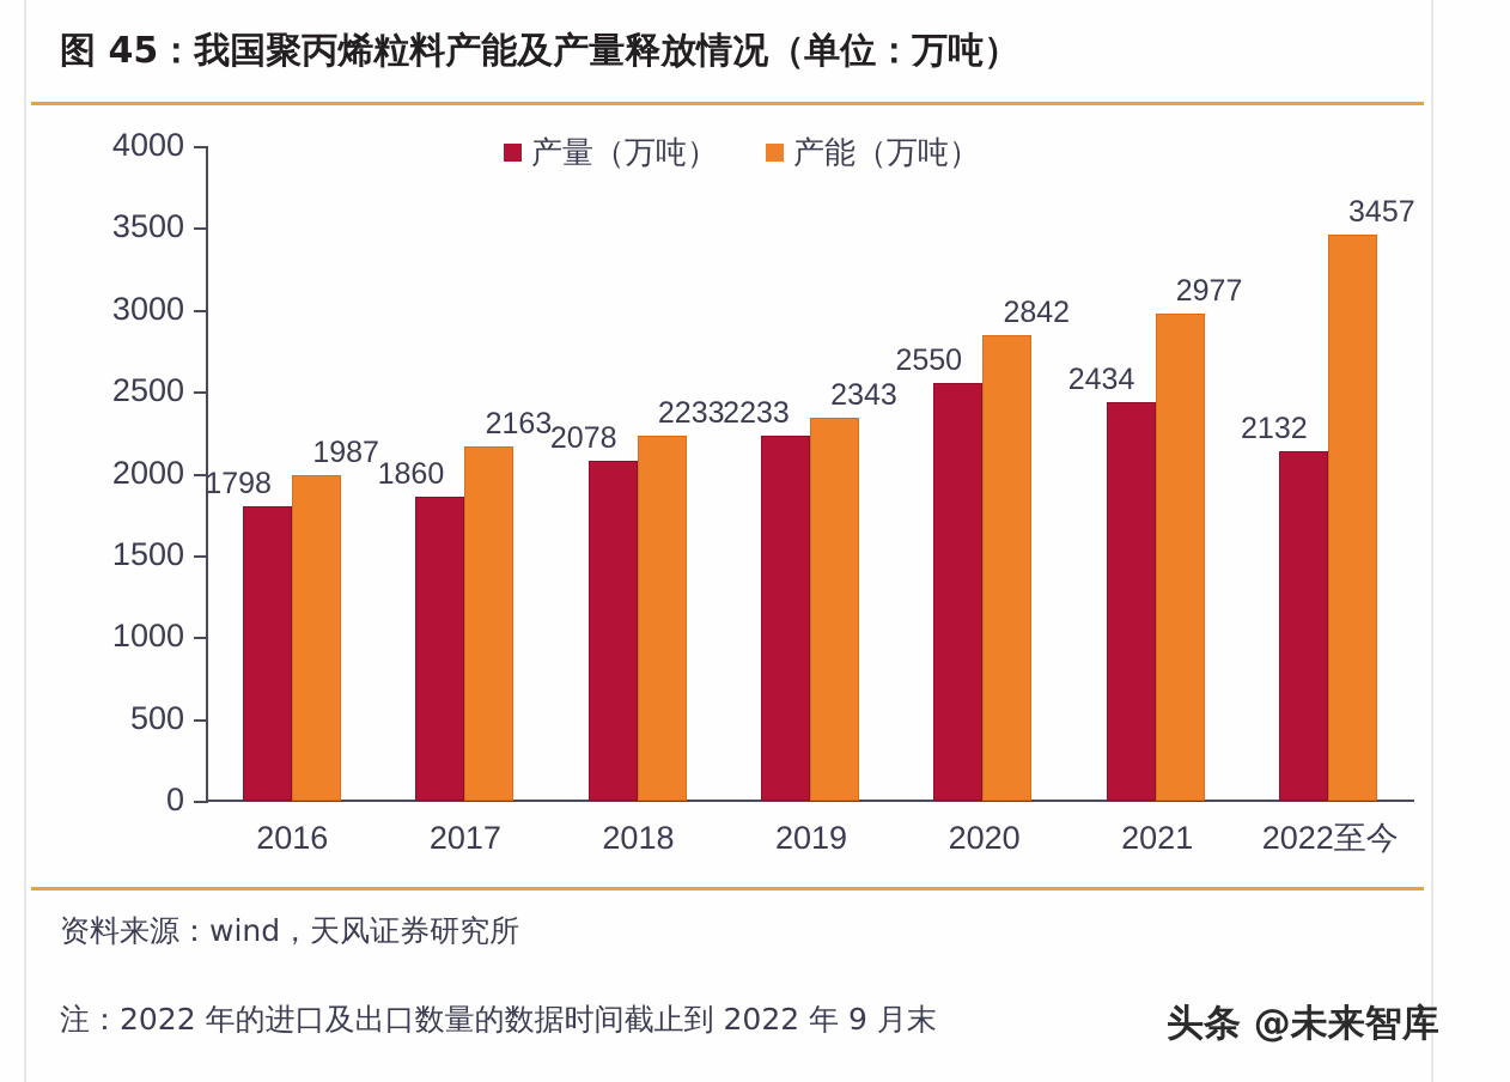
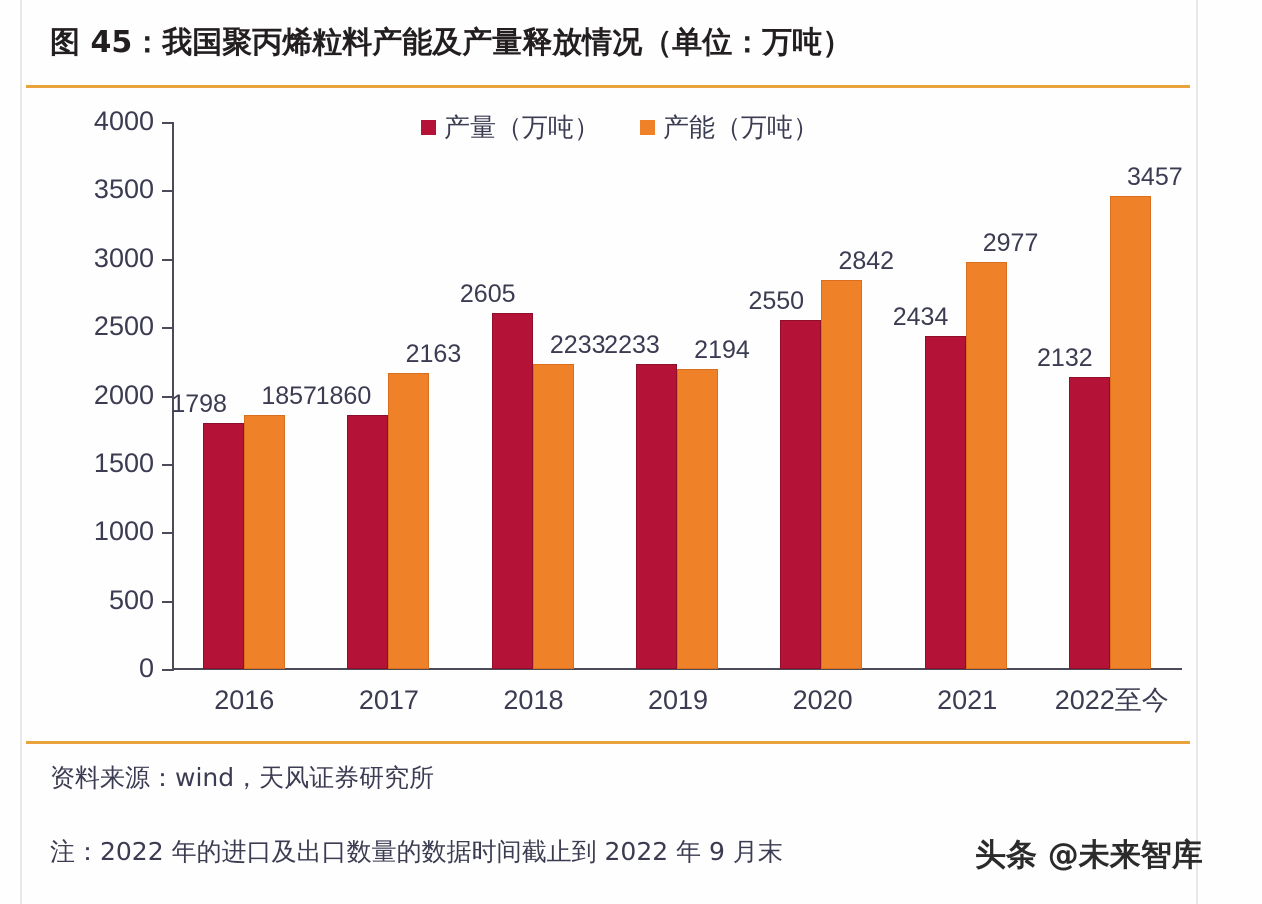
产能（万吨）/2016: 1987 -> 1857
产量（万吨）/2018: 2078 -> 2605
产能（万吨）/2019: 2343 -> 2194
